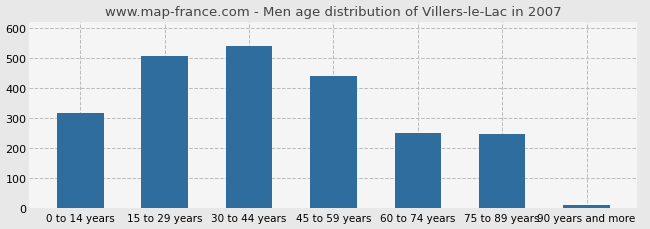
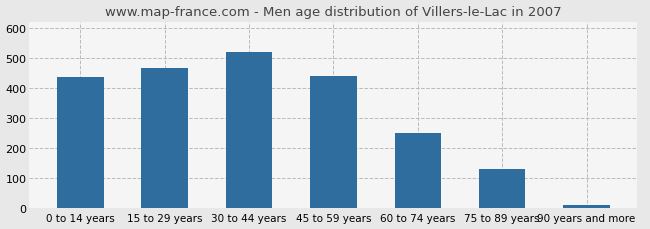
0 to 14 years: 315 -> 435
15 to 29 years: 505 -> 465
30 to 44 years: 540 -> 520
75 to 89 years: 245 -> 130
